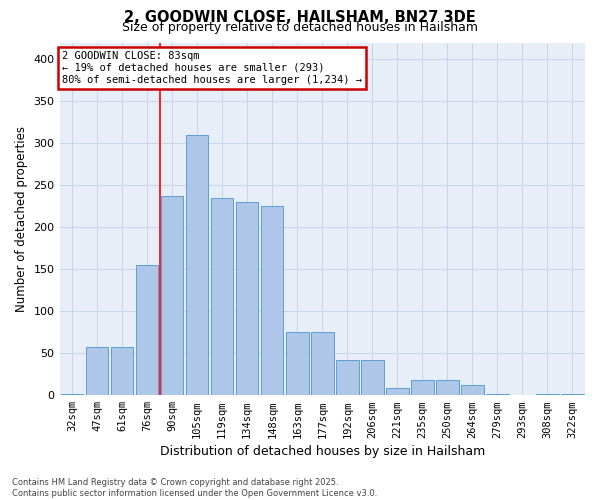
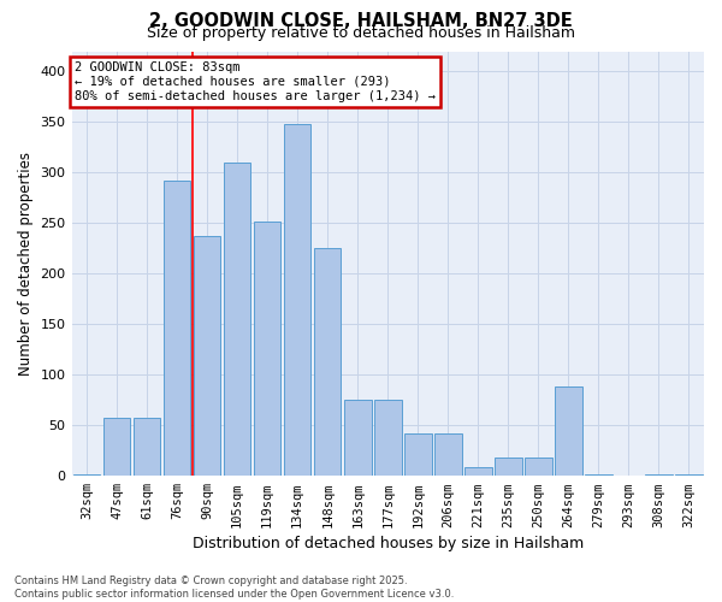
76sqm: 155 -> 292
119sqm: 235 -> 252
134sqm: 230 -> 348
264sqm: 12 -> 88
